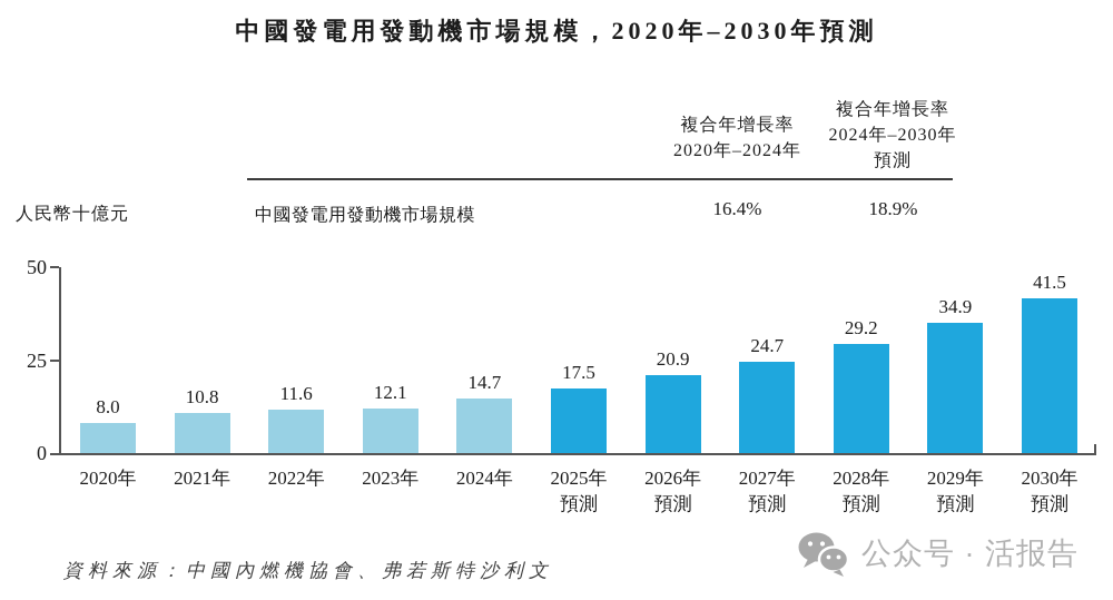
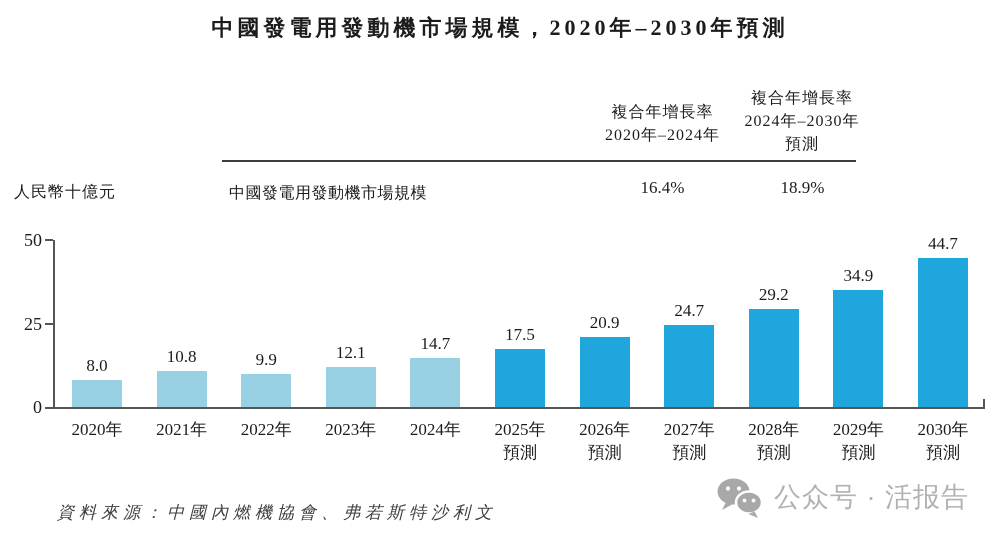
2022年: 11.6 -> 9.9
2030年: 41.5 -> 44.7
